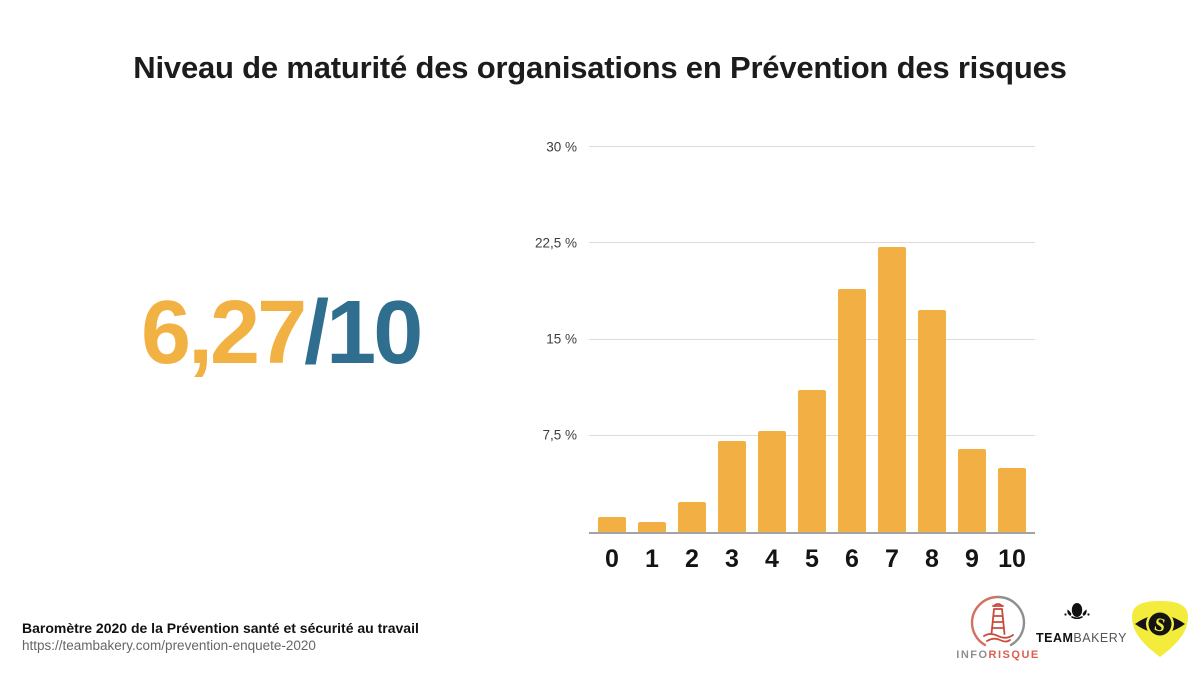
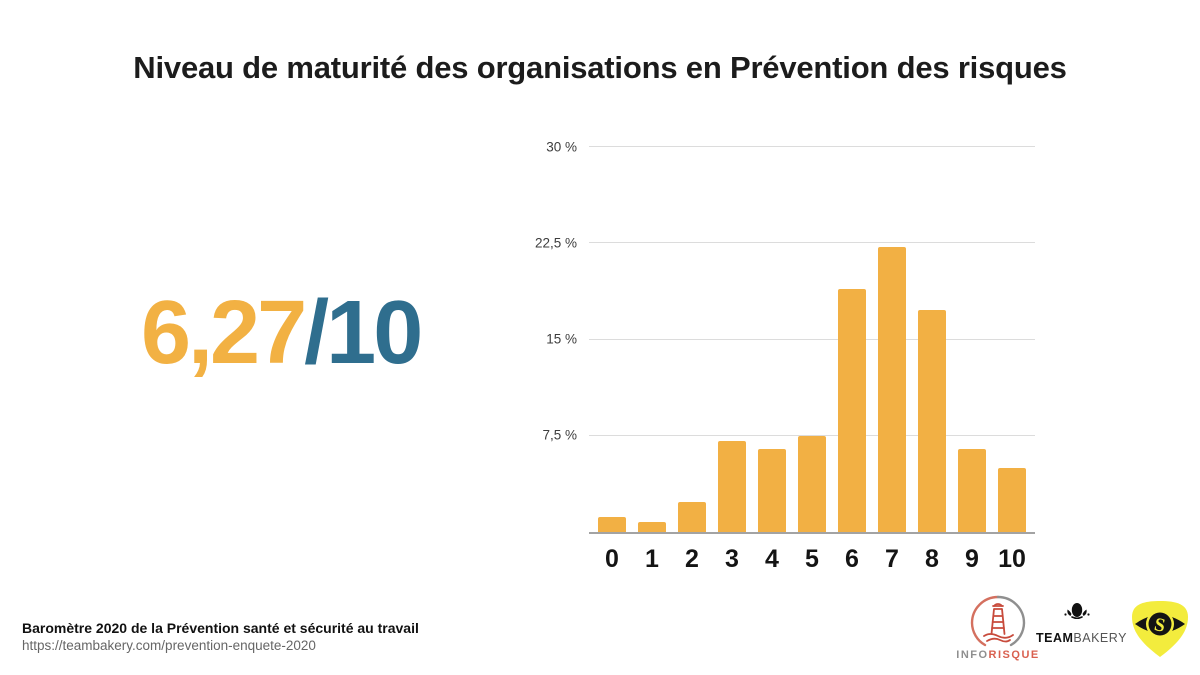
4: 7,9% -> 6,5%
5: 11,1% -> 7,5%
